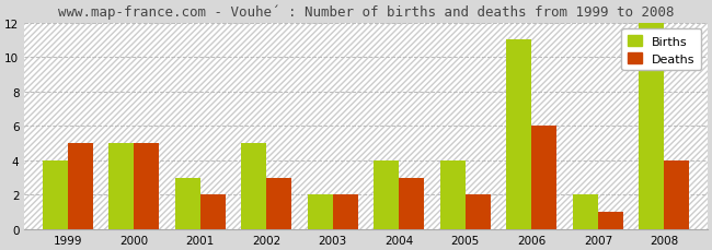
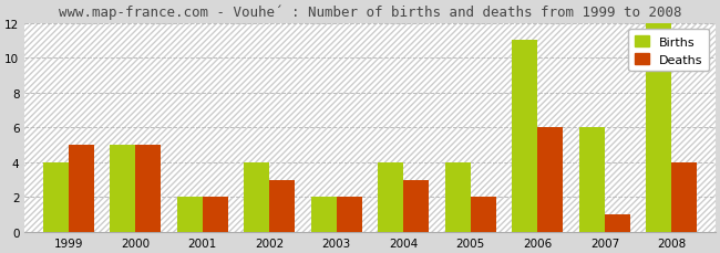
Births/2001: 3 -> 2
Births/2002: 5 -> 4
Births/2007: 2 -> 6
